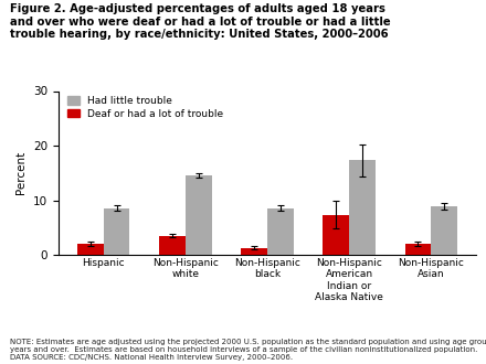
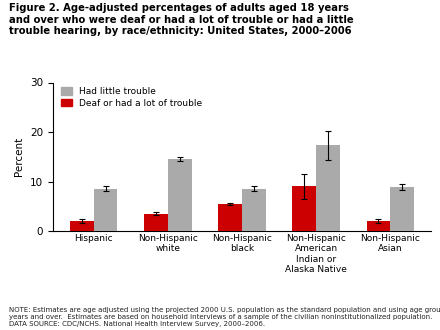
Deaf or had a lot of trouble/Non-Hispanic black: 1.3 -> 5.5
Deaf or had a lot of trouble/Non-Hispanic American Indian or Alaska Native: 7.3 -> 9.0
